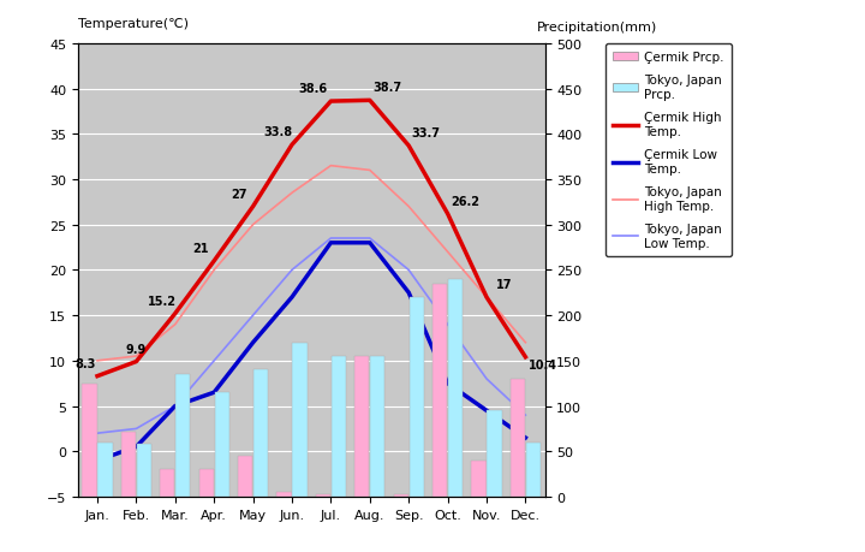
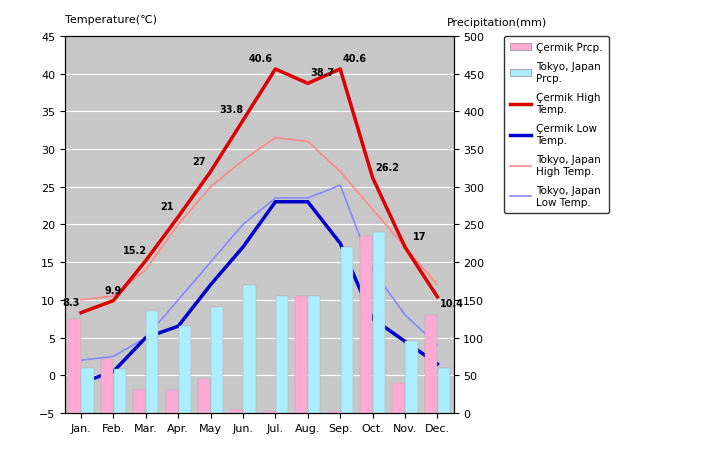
Çermik High Temp./Jul.: 38.6 -> 40.6
Çermik High Temp./Sep.: 33.7 -> 40.6
Tokyo, Japan Low Temp./Sep.: 20.0 -> 25.2
